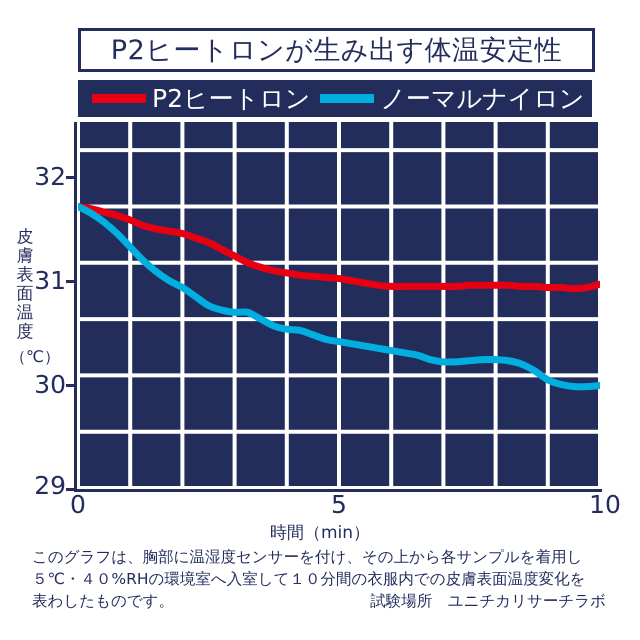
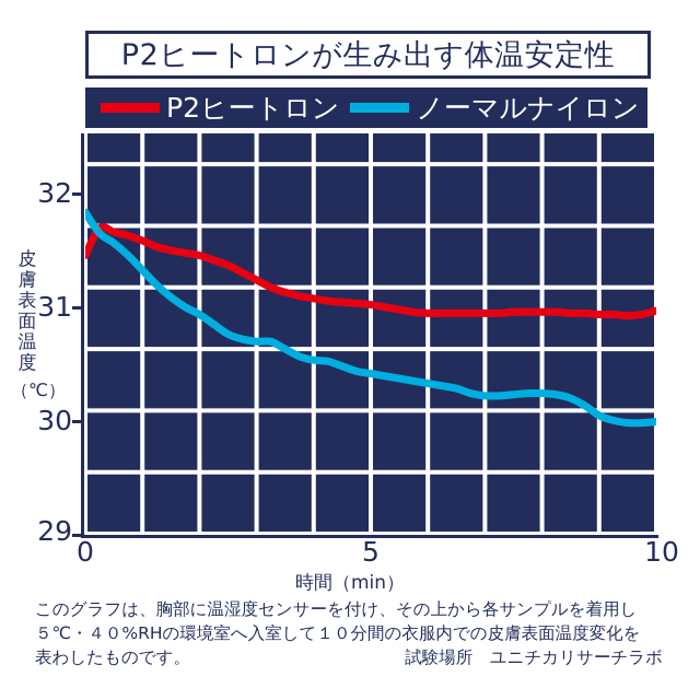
P2ヒートロン/0: 31.50 -> 31.26
ノーマルナイロン/0: 31.50 -> 31.61
